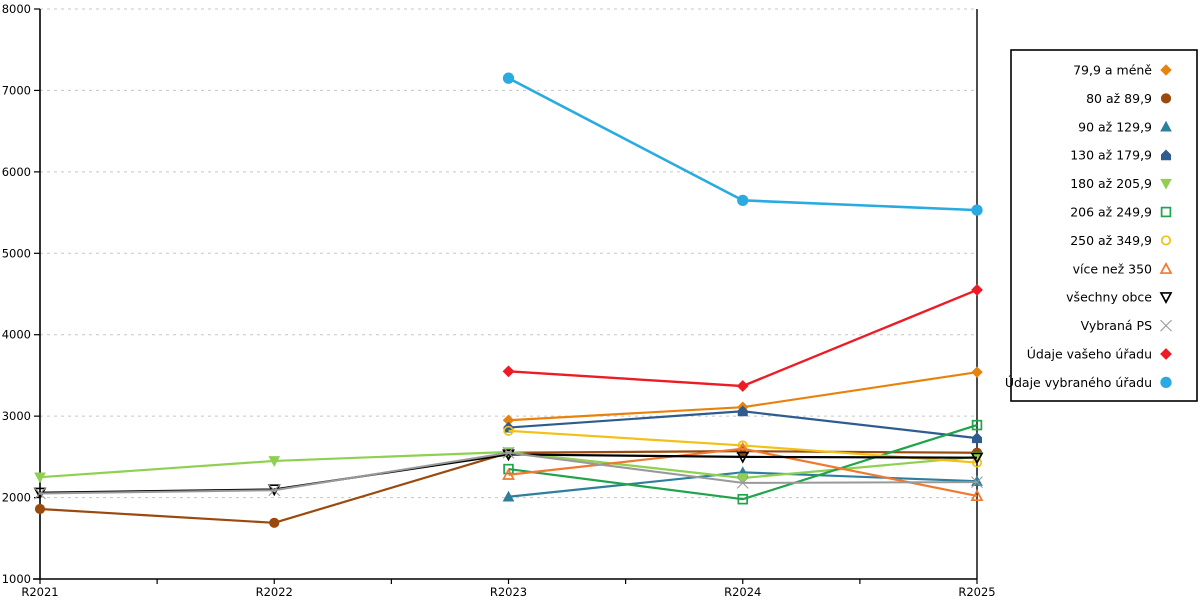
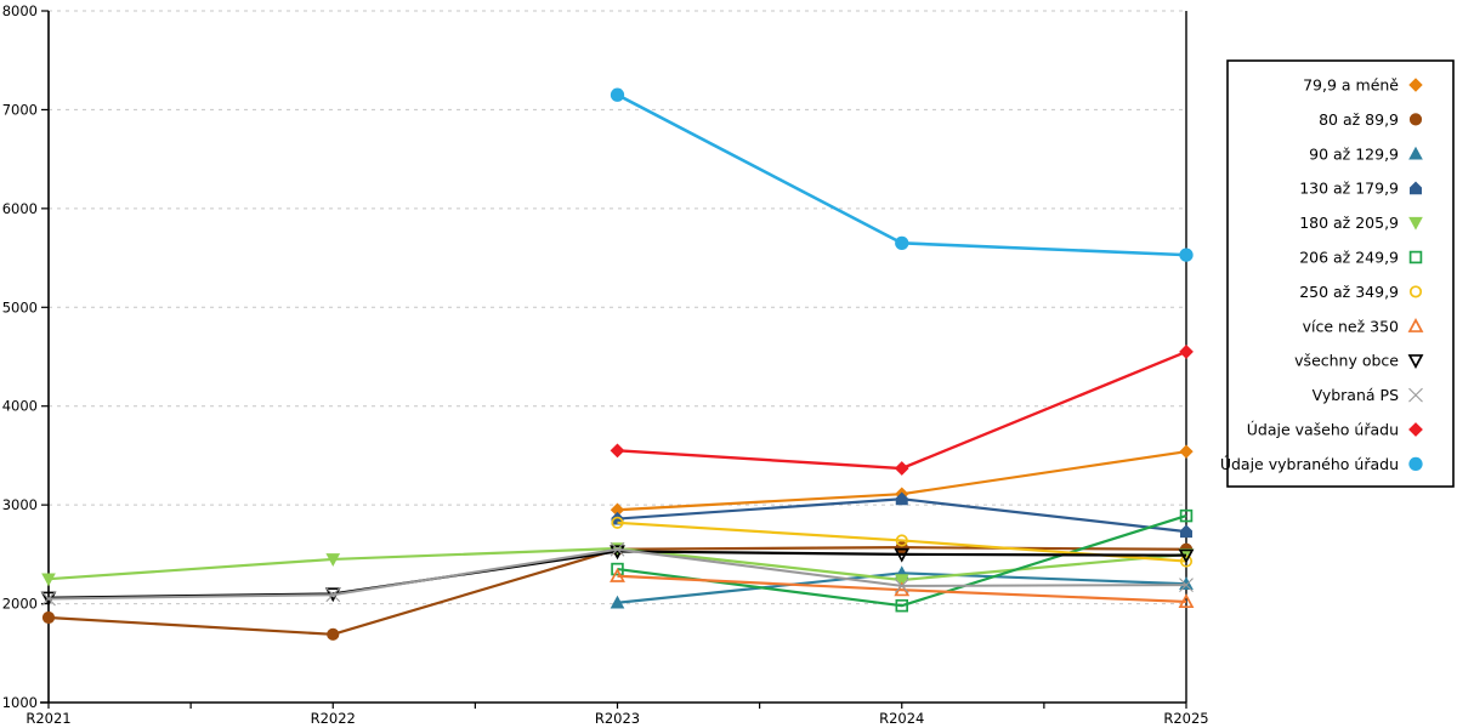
více než 350/R2024: 2600 -> 2100
